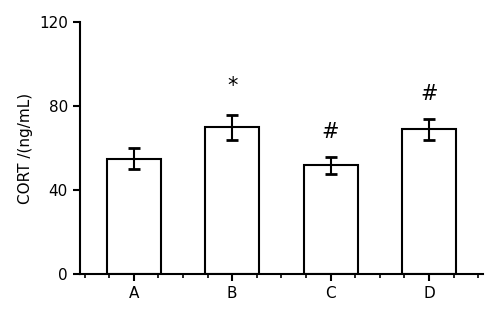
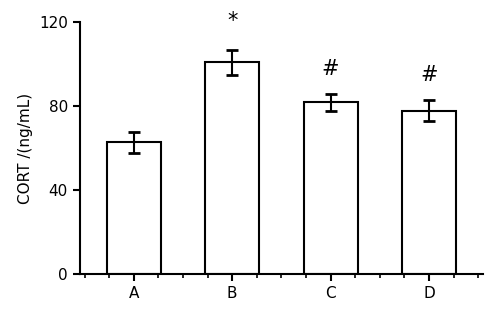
A: 55 -> 63
B: 70 -> 101
C: 52 -> 82
D: 69 -> 78
